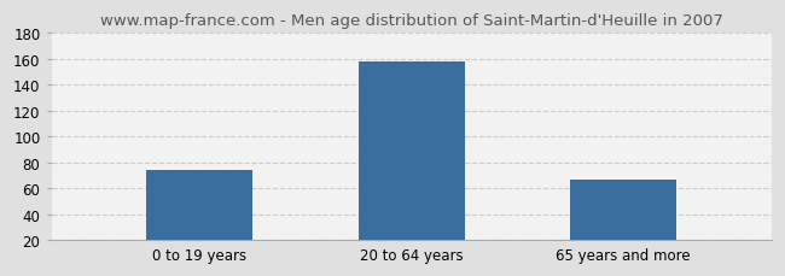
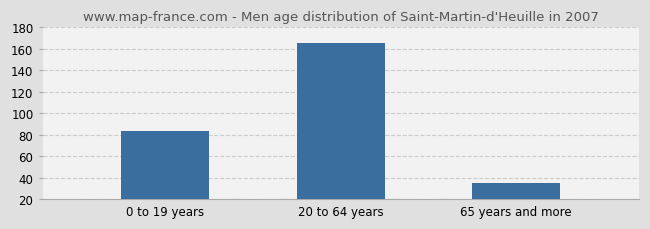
0 to 19 years: 74 -> 83
20 to 64 years: 158 -> 165
65 years and more: 67 -> 35
